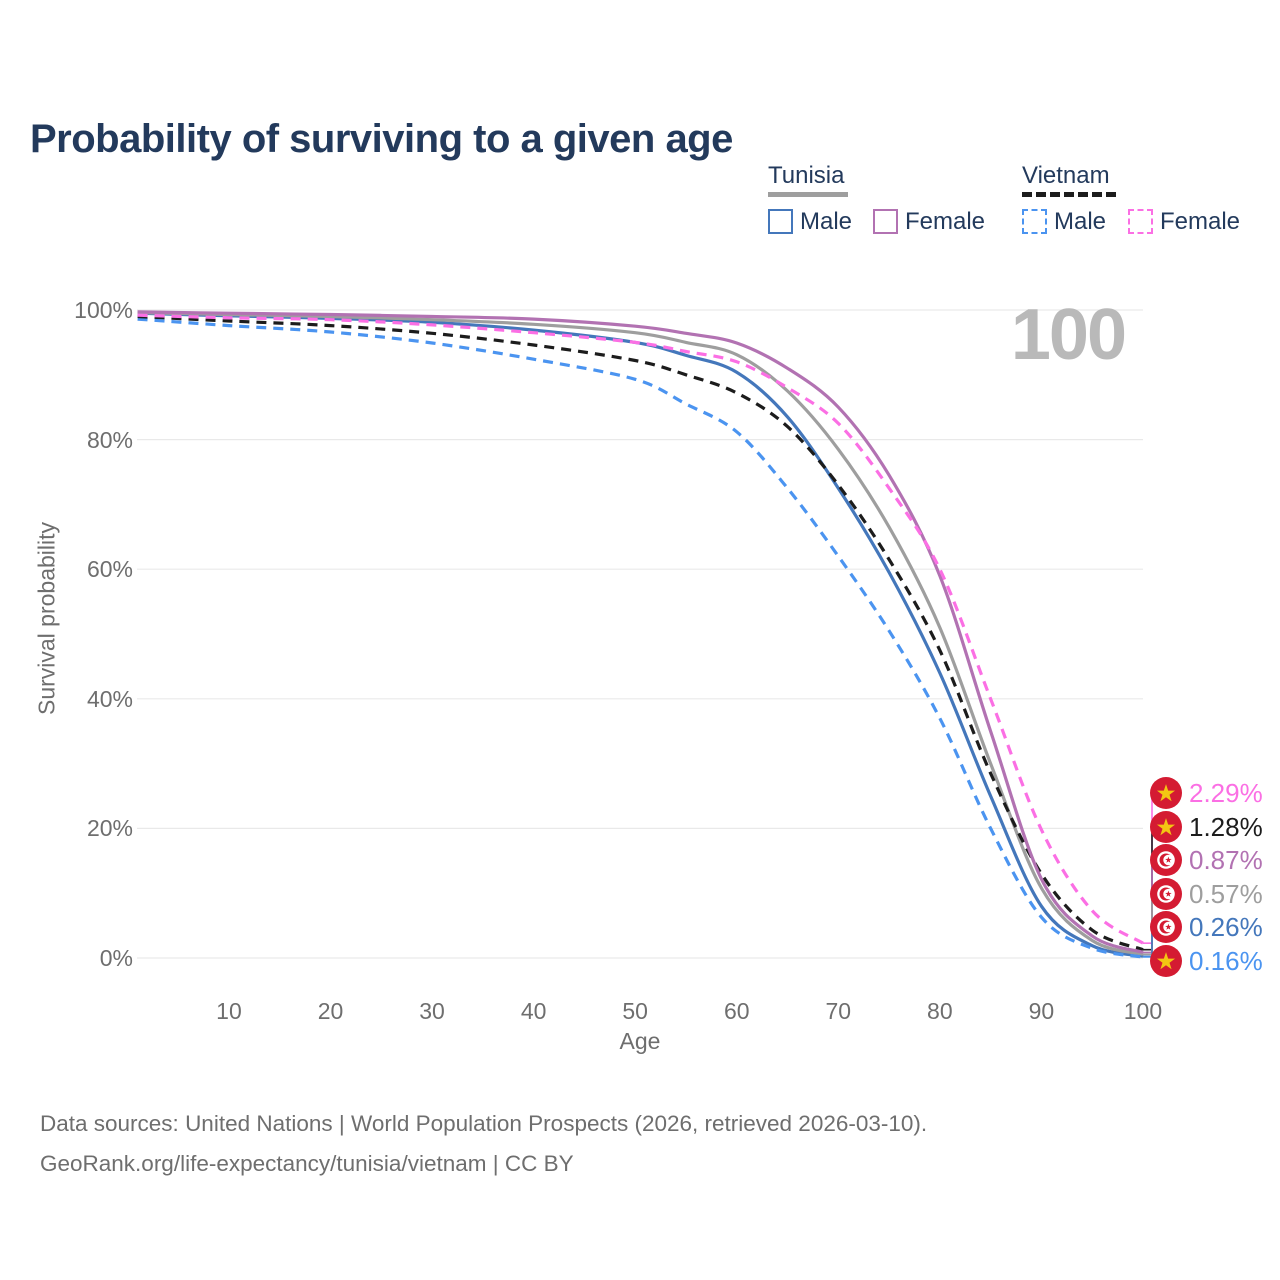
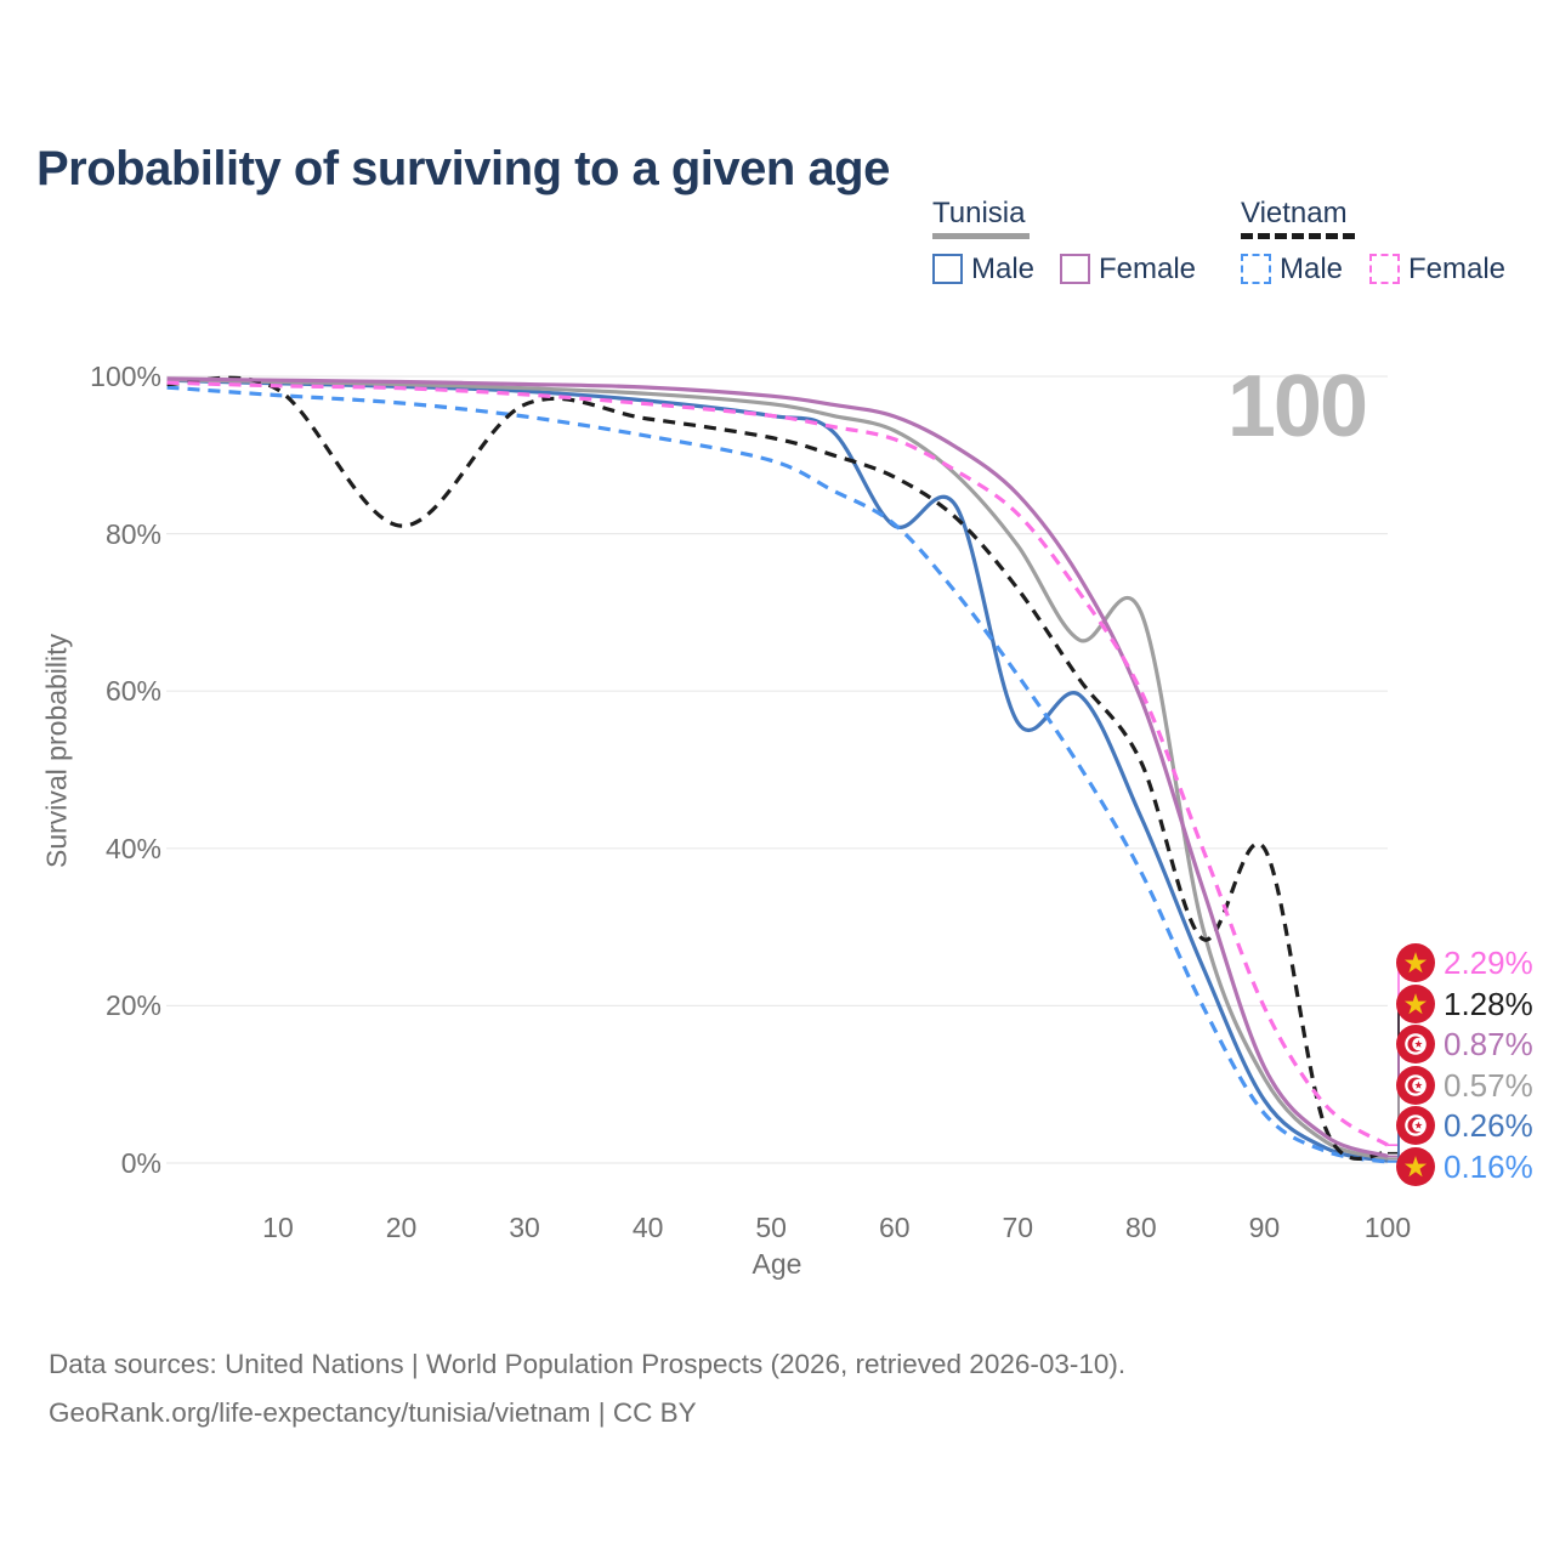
Vietnam/20: 98% -> 81%
Tunisia Male/60: 90% -> 81%
Tunisia Male/70: 72% -> 56%
Vietnam/80: 48% -> 51%
Tunisia/80: 51% -> 70%
Vietnam/90: 13% -> 40%
